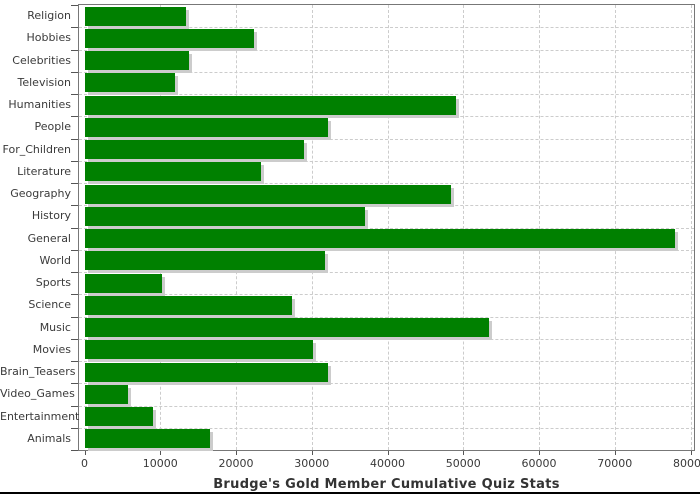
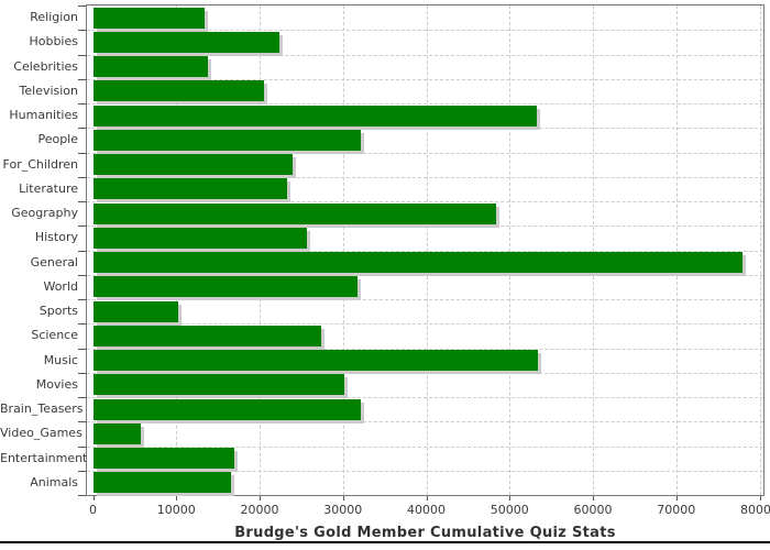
Television: 12000 -> 20000
Humanities: 49000 -> 53000
For_Children: 29000 -> 24000
History: 37000 -> 26000
Entertainment: 9000 -> 17000
